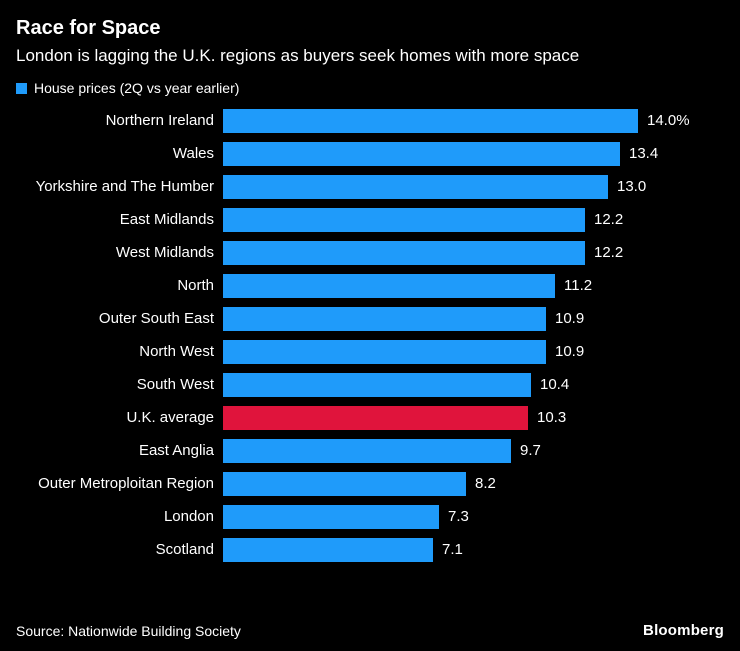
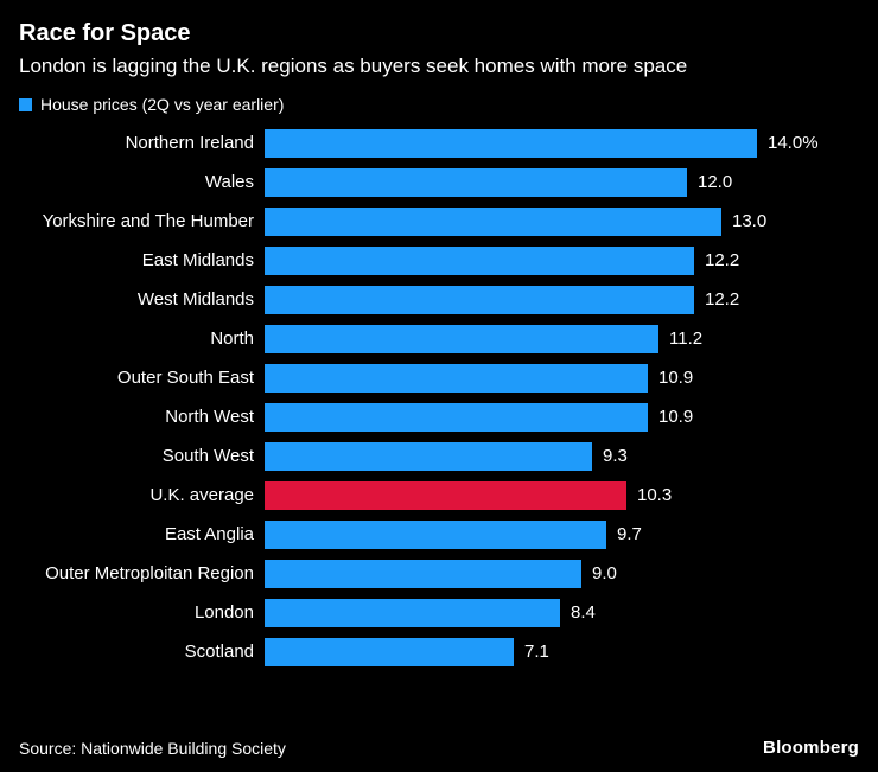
Wales: 13.4 -> 12.0
South West: 10.4 -> 9.3
Outer Metroploitan Region: 8.2 -> 9.0
London: 7.3 -> 8.4
